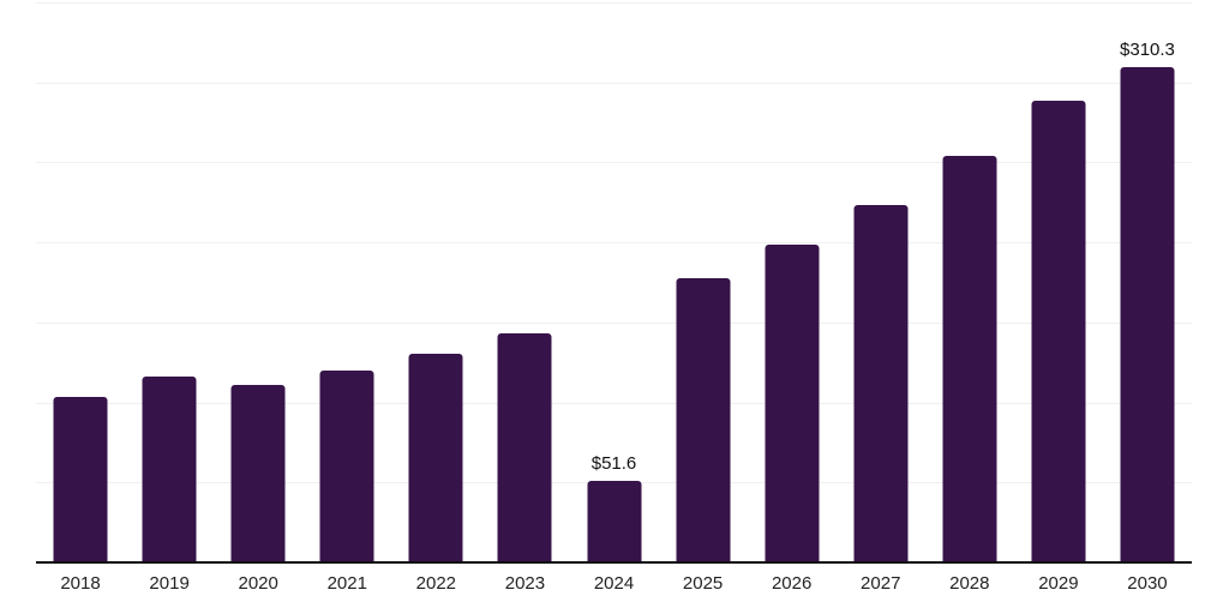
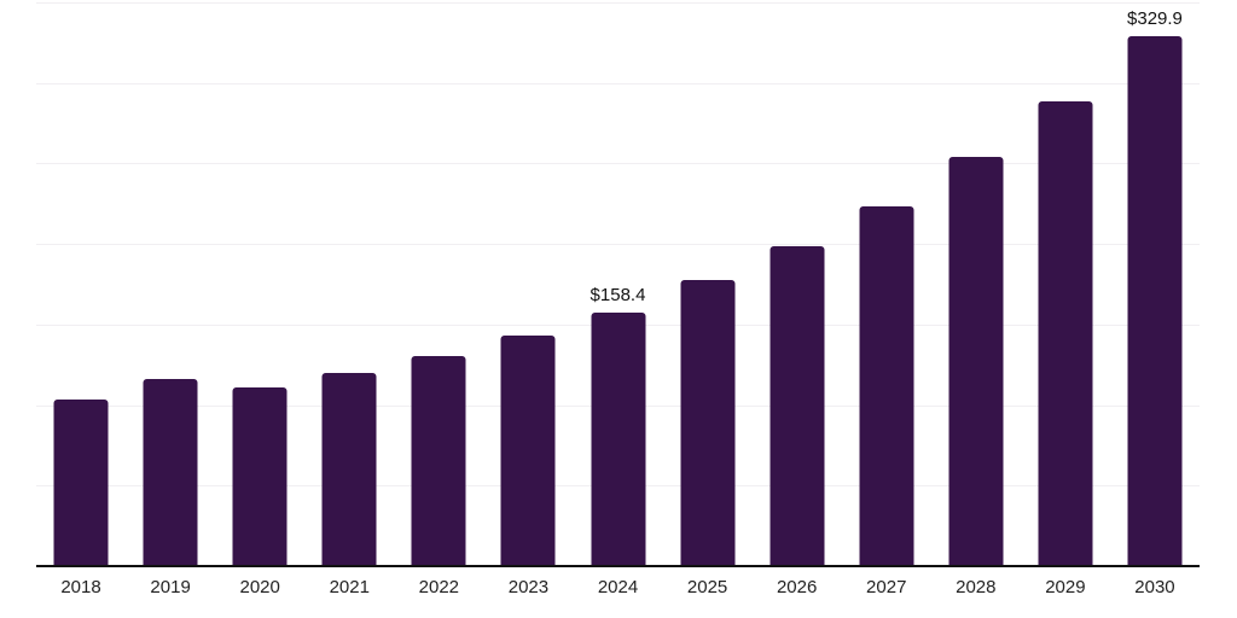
2024: $51.6 -> $158.4
2030: $310.3 -> $329.9
